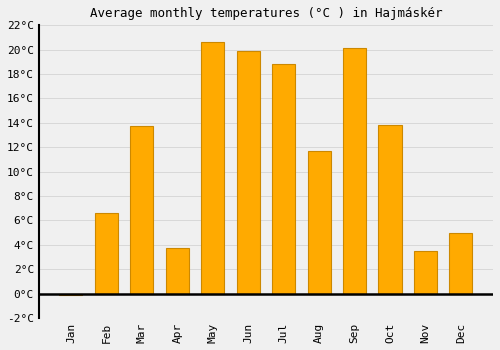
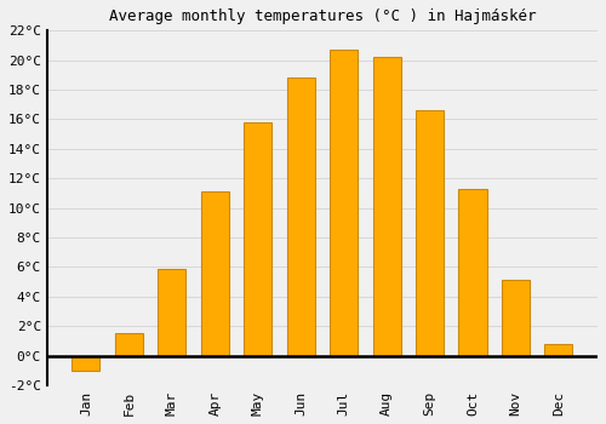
Jan: -0.1°C -> -1.0°C
Feb: 6.6°C -> 1.5°C
Mar: 13.7°C -> 5.9°C
Apr: 3.7°C -> 11.1°C
May: 20.6°C -> 15.8°C
Jun: 19.9°C -> 18.8°C
Jul: 18.8°C -> 20.7°C
Aug: 11.7°C -> 20.2°C
Sep: 20.1°C -> 16.6°C
Oct: 13.8°C -> 11.3°C
Nov: 3.5°C -> 5.1°C
Dec: 5.0°C -> 0.8°C
